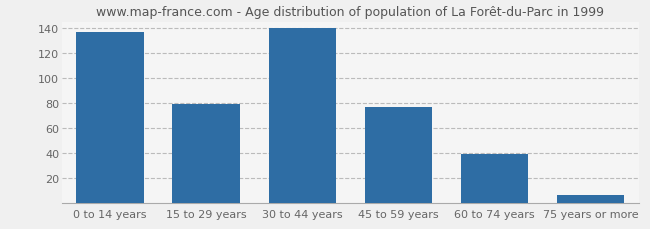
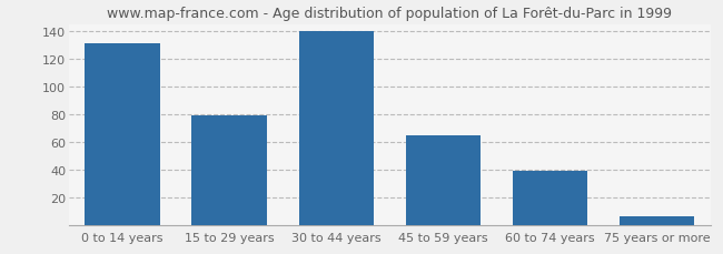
0 to 14 years: 137 -> 131
45 to 59 years: 77 -> 65
